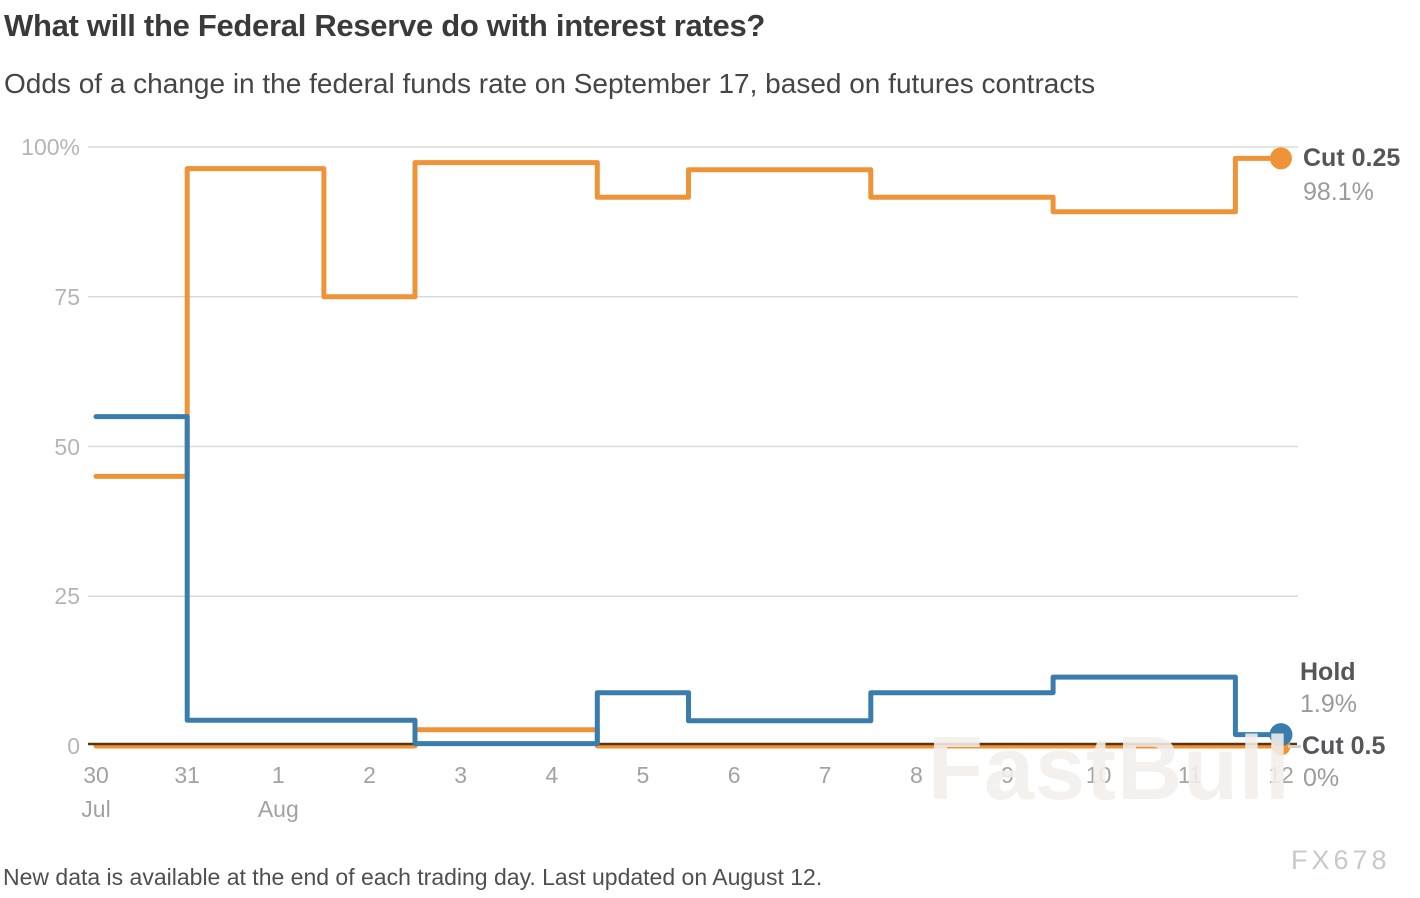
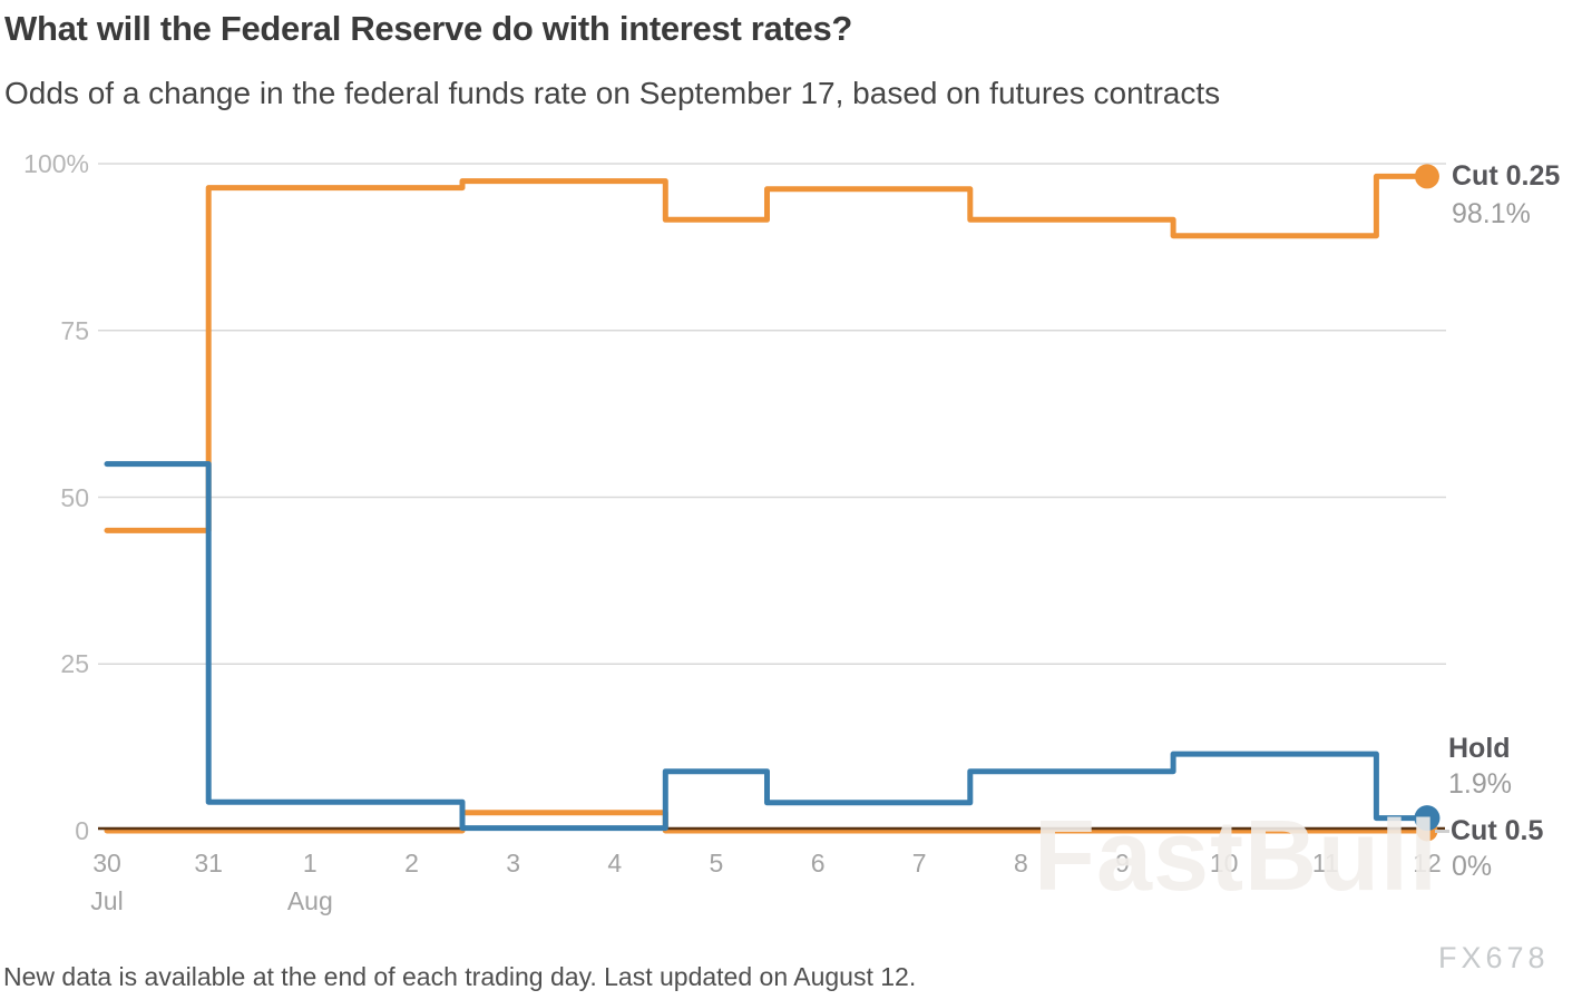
Cut 0.25/2: 75% -> 96%
